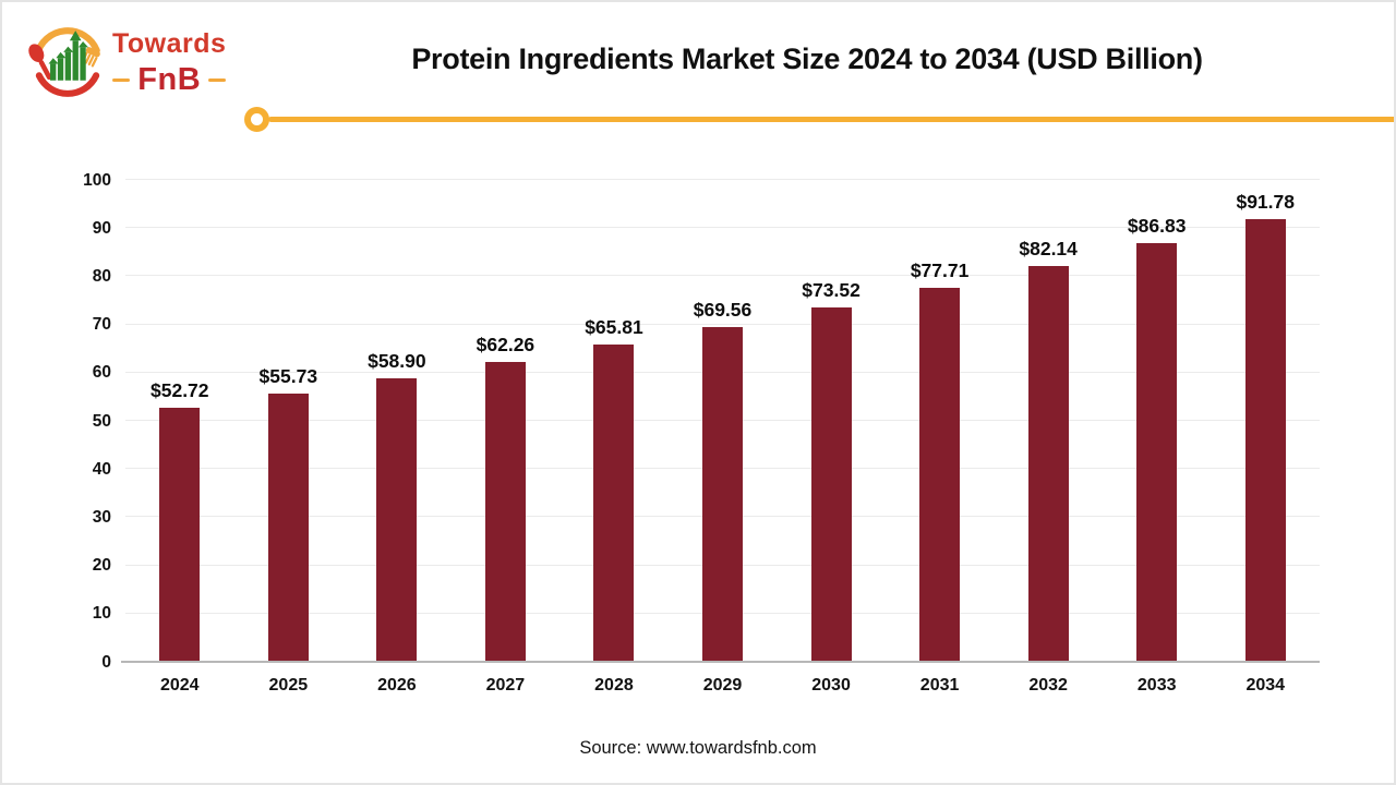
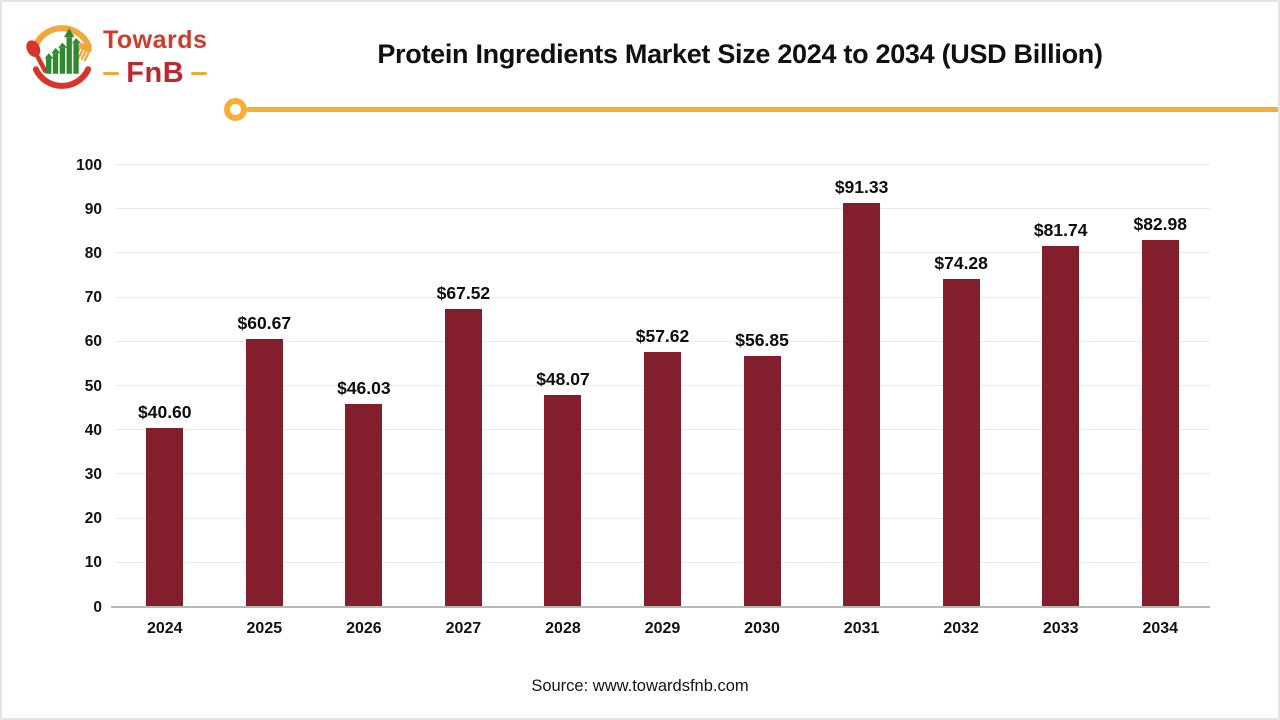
2024: $52.72 -> $40.60
2025: $55.73 -> $60.67
2026: $58.90 -> $46.03
2027: $62.26 -> $67.52
2028: $65.81 -> $48.07
2029: $69.56 -> $57.62
2030: $73.52 -> $56.85
2031: $77.71 -> $91.33
2032: $82.14 -> $74.28
2033: $86.83 -> $81.74
2034: $91.78 -> $82.98
